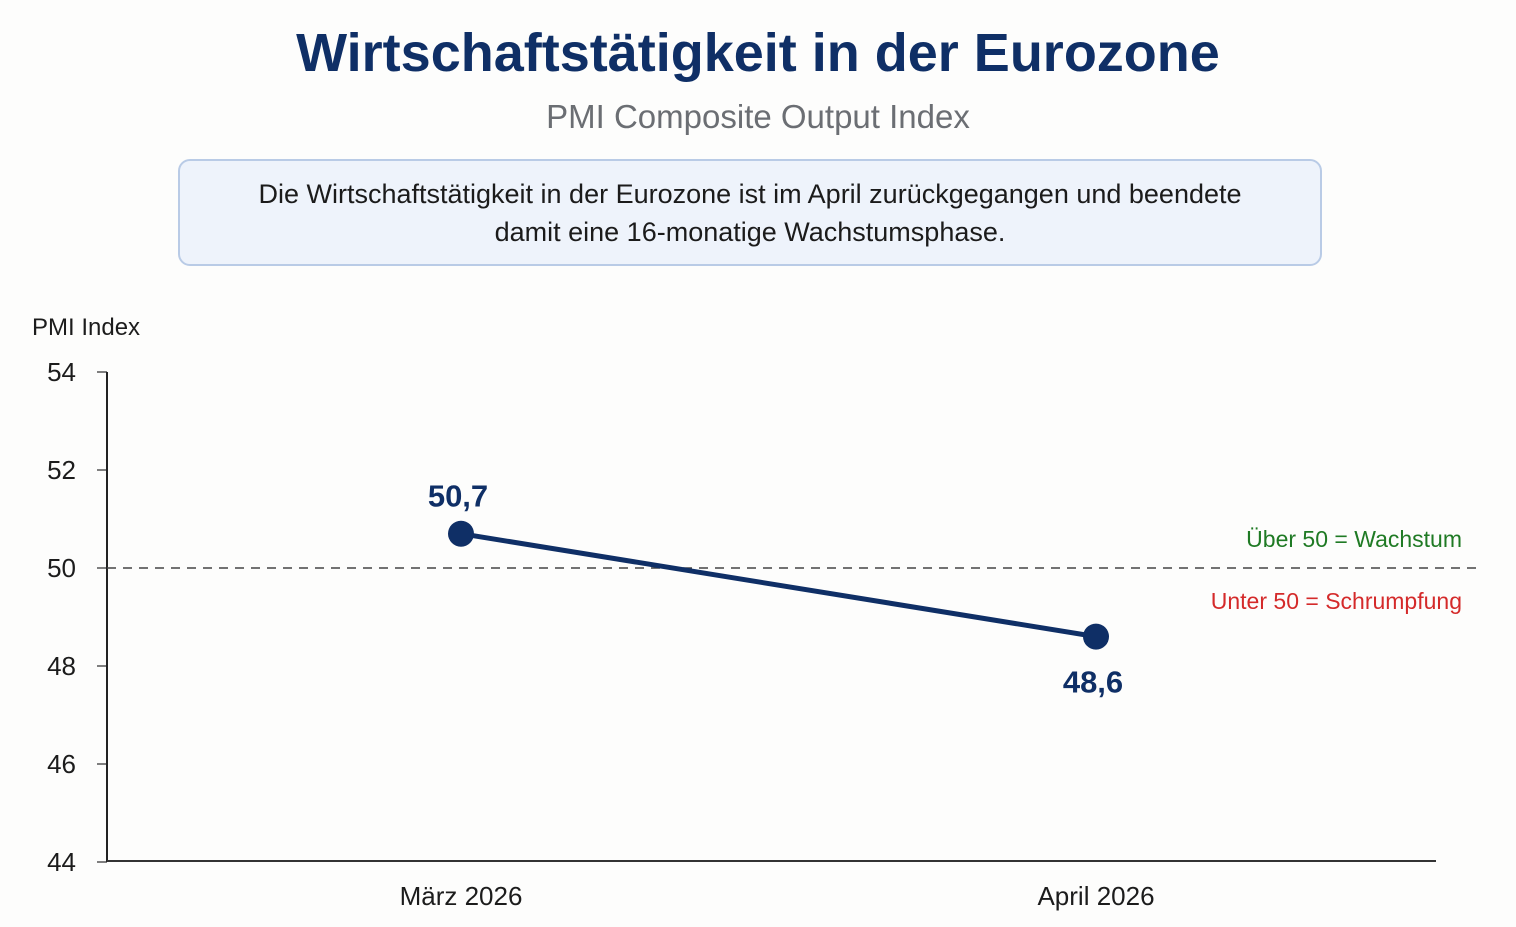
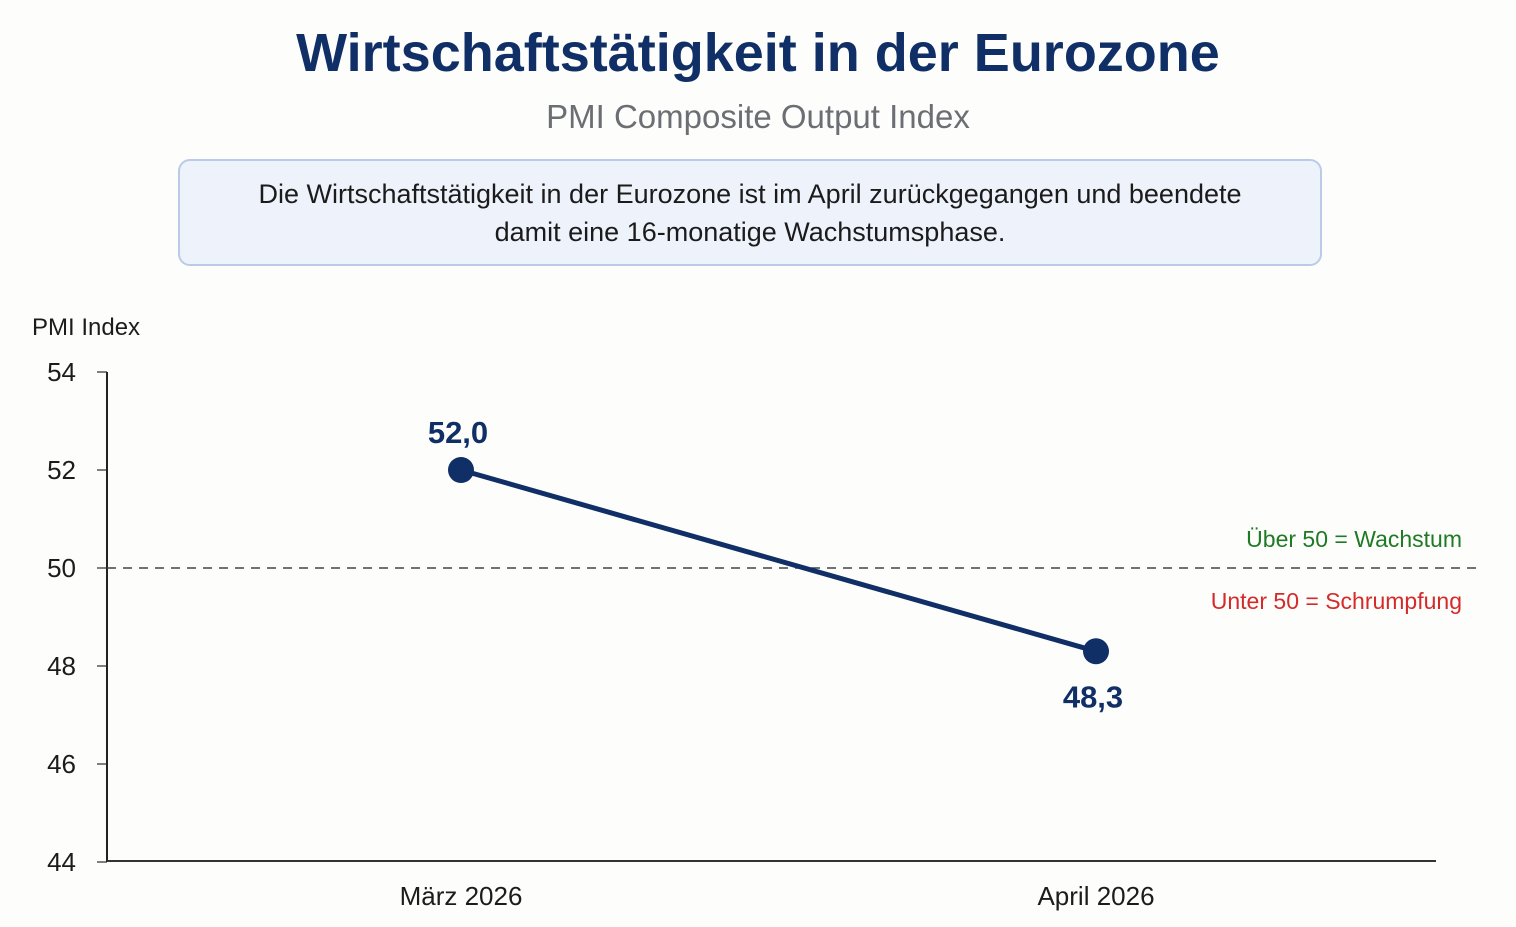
März 2026: 50,7 -> 52,0
April 2026: 48,6 -> 48,3
